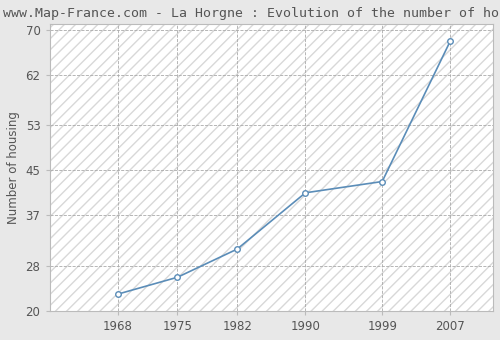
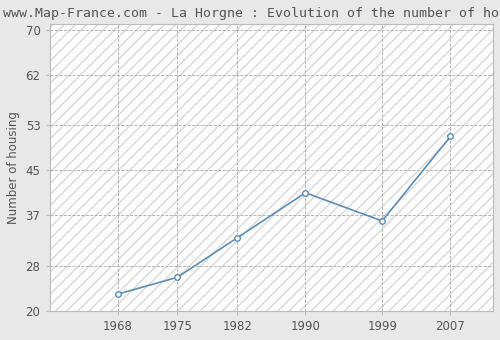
1982: 31 -> 33
1999: 43 -> 36
2007: 68 -> 51
